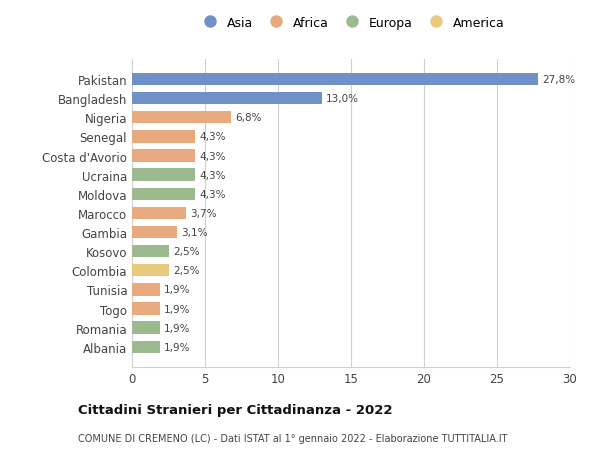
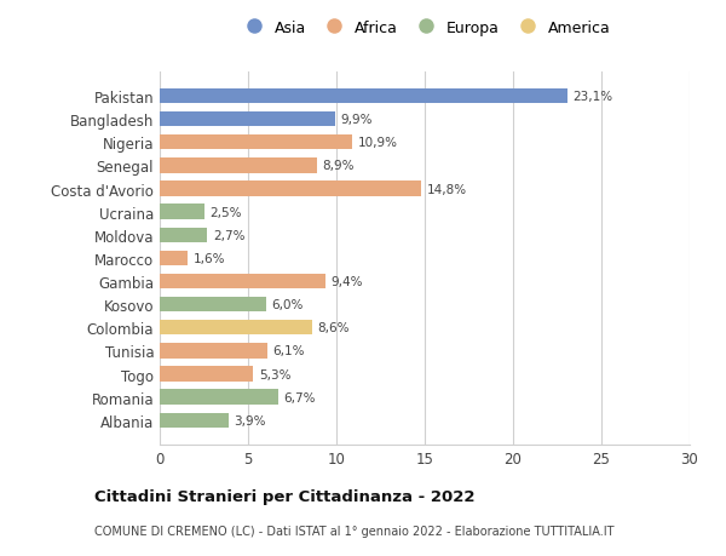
Pakistan: 27,8% -> 23,1%
Bangladesh: 13,0% -> 9,9%
Nigeria: 6,8% -> 10,9%
Senegal: 4,3% -> 8,9%
Costa d'Avorio: 4,3% -> 14,8%
Ucraina: 4,3% -> 2,5%
Moldova: 4,3% -> 2,7%
Marocco: 3,7% -> 1,6%
Gambia: 3,1% -> 9,4%
Kosovo: 2,5% -> 6,0%
Colombia: 2,5% -> 8,6%
Tunisia: 1,9% -> 6,1%
Togo: 1,9% -> 5,3%
Romania: 1,9% -> 6,7%
Albania: 1,9% -> 3,9%
